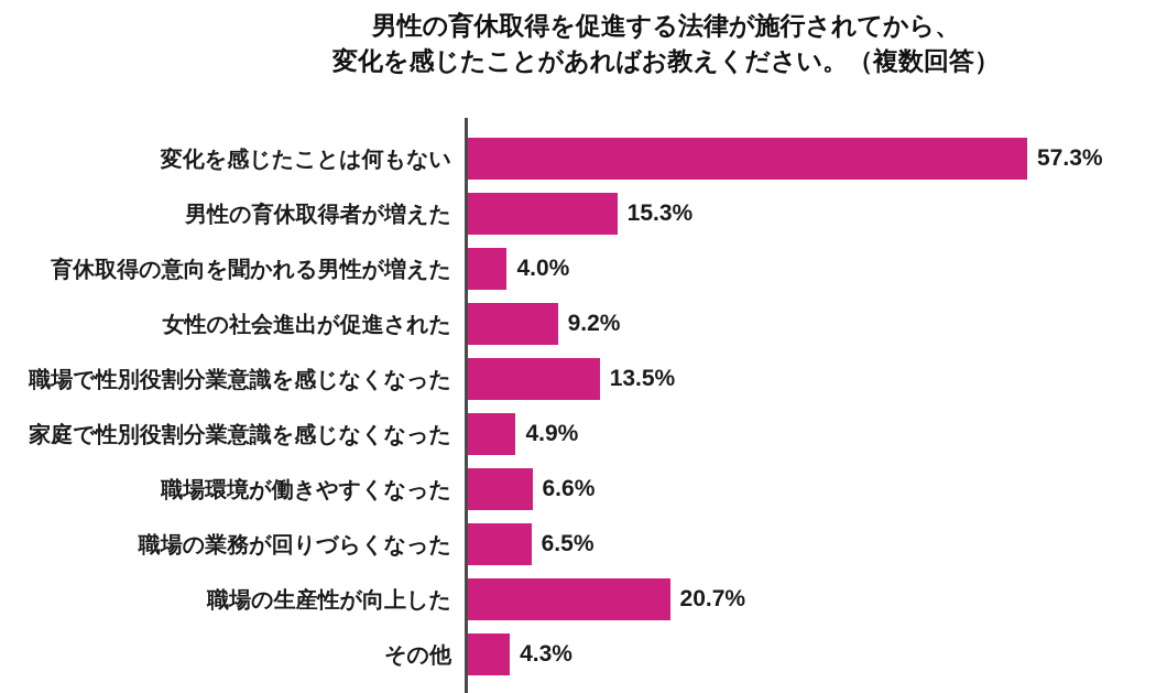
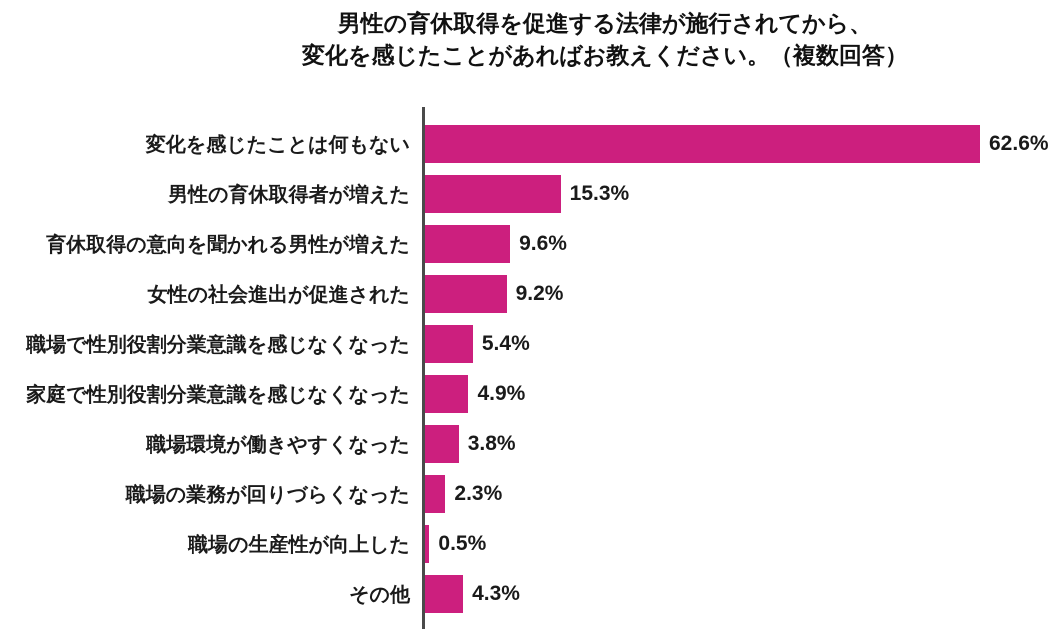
変化を感じたことは何もない: 57.3% -> 62.6%
育休取得の意向を聞かれる男性が増えた: 4.0% -> 9.6%
職場で性別役割分業意識を感じなくなった: 13.5% -> 5.4%
職場環境が働きやすくなった: 6.6% -> 3.8%
職場の業務が回りづらくなった: 6.5% -> 2.3%
職場の生産性が向上した: 20.7% -> 0.5%
